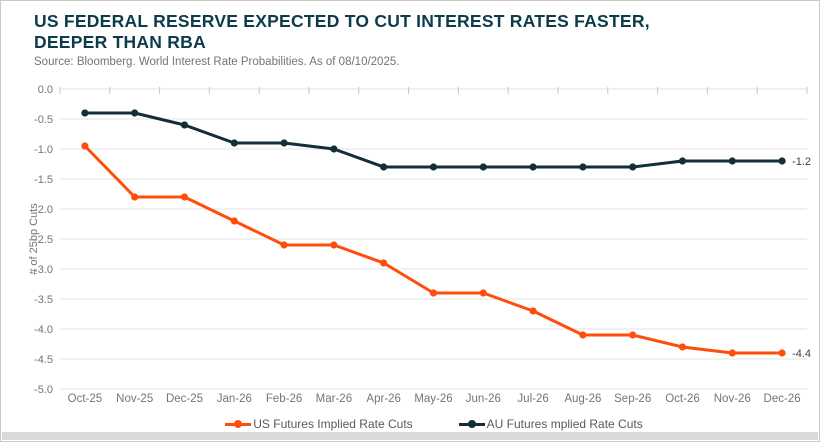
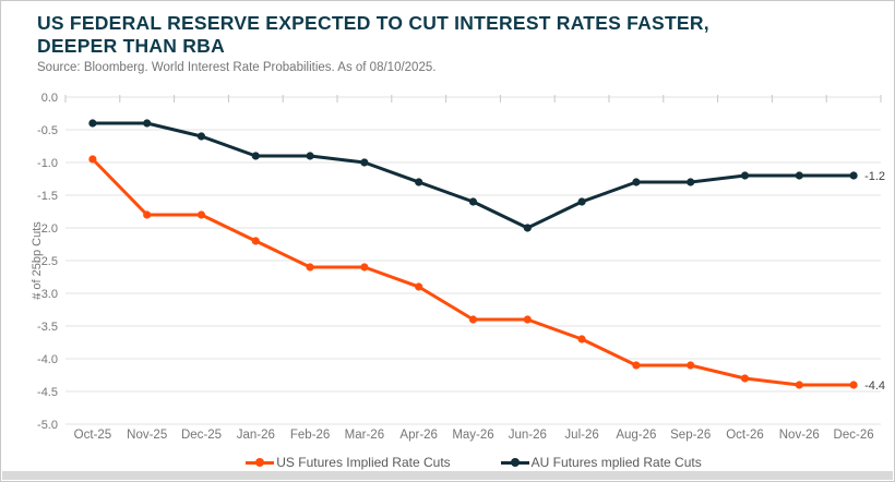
AU Futures mplied Rate Cuts/May-26: -1.3 -> -1.6
AU Futures mplied Rate Cuts/Jun-26: -1.3 -> -2.0
AU Futures mplied Rate Cuts/Jul-26: -1.3 -> -1.6
